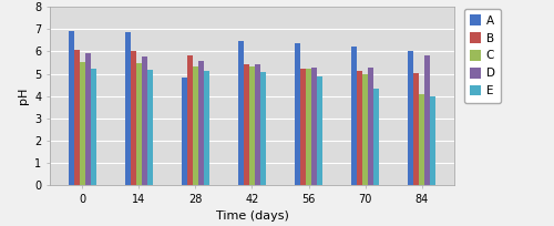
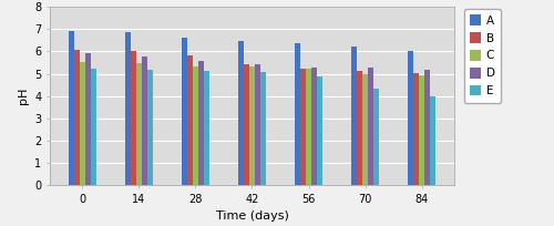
A/28: 4.85 -> 6.60
C/84: 4.10 -> 4.95
D/84: 5.80 -> 5.20
